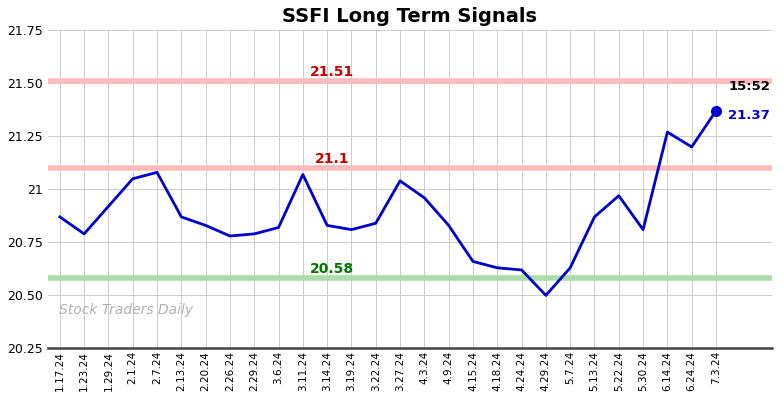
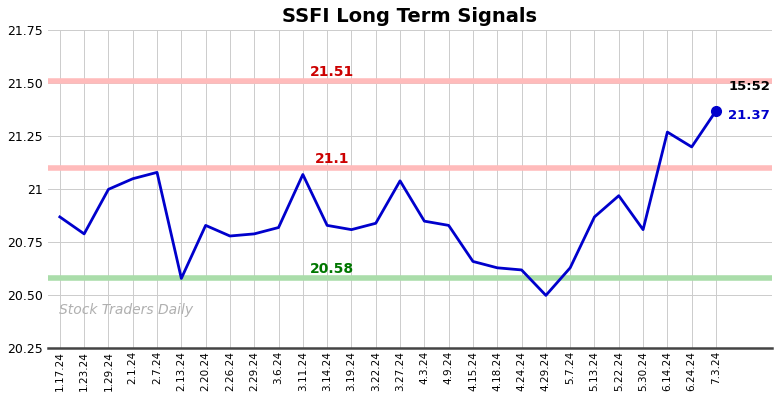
1.29.24: 20.92 -> 21.00
2.13.24: 20.87 -> 20.58
4.3.24: 20.96 -> 20.85
